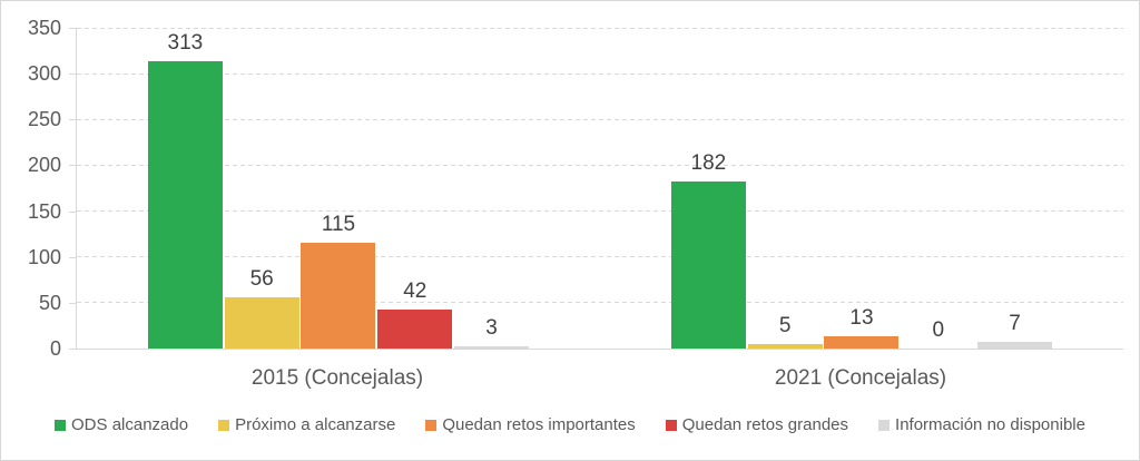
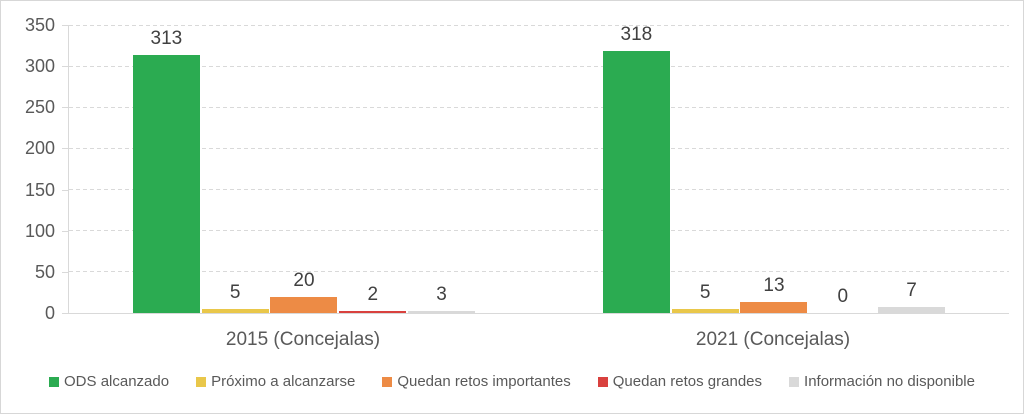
Próximo a alcanzarse/2015 (Concejalas): 56 -> 5
Quedan retos importantes/2015 (Concejalas): 115 -> 20
Quedan retos grandes/2015 (Concejalas): 42 -> 2
ODS alcanzado/2021 (Concejalas): 182 -> 318
